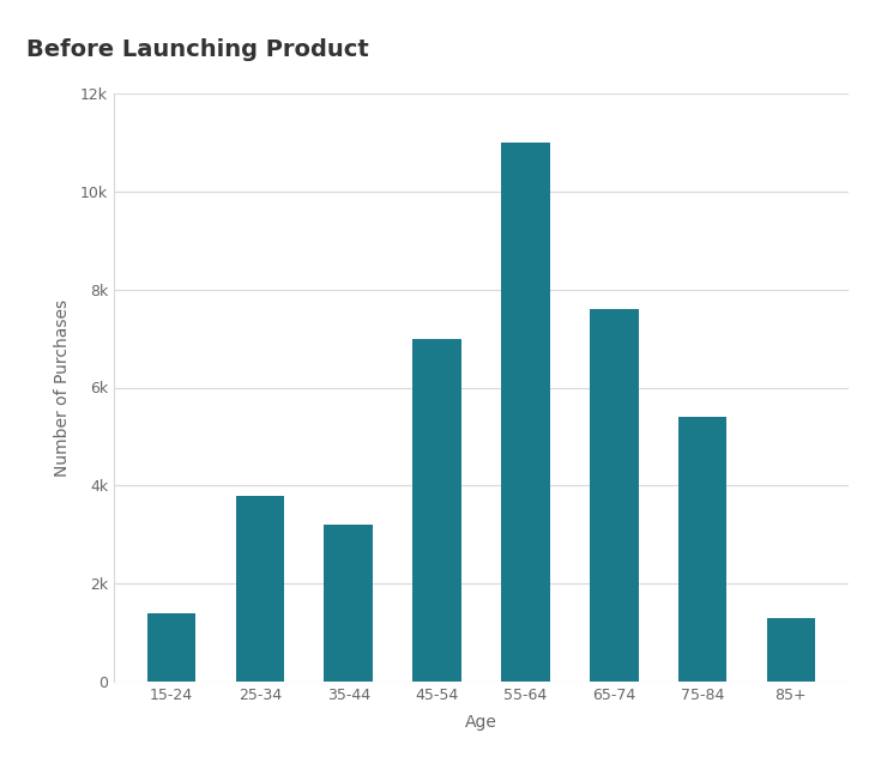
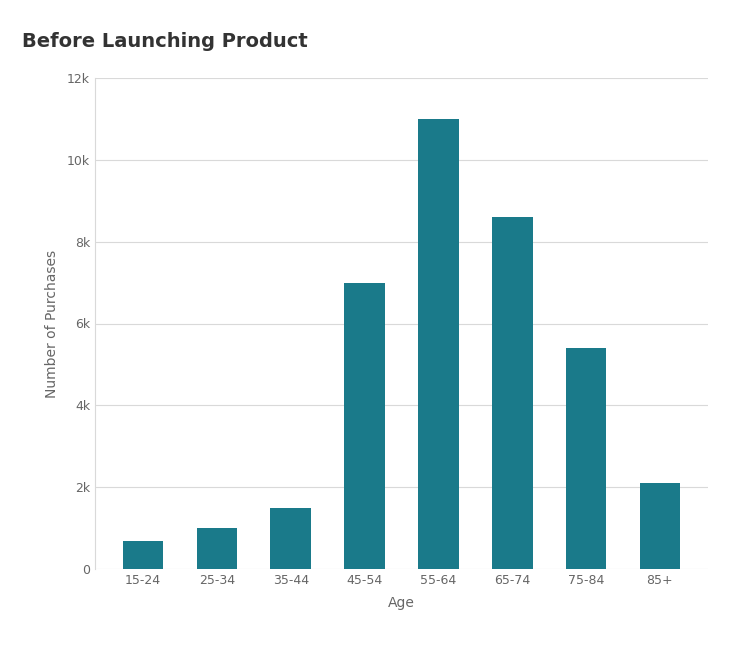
15-24: 1.4k -> 0.7k
25-34: 3.8k -> 1.0k
35-44: 3.2k -> 1.5k
65-74: 7.6k -> 8.6k
85+: 1.3k -> 2.1k
